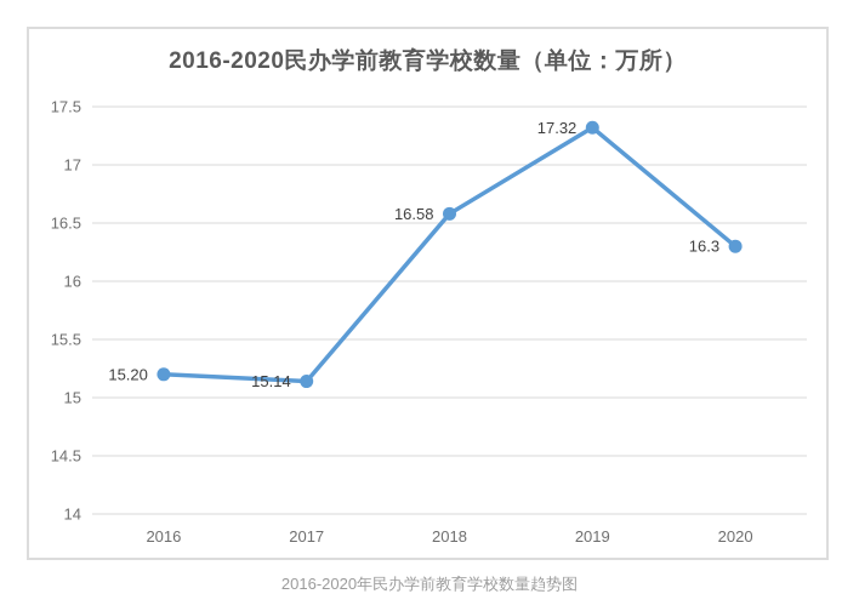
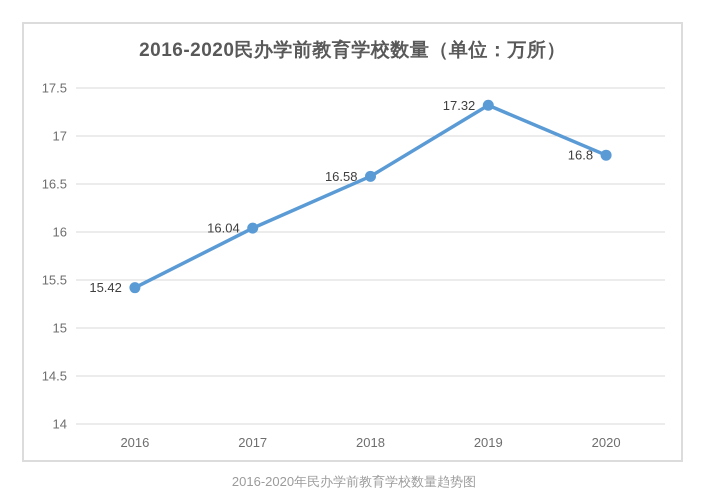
2016: 15.20 -> 15.42
2017: 15.14 -> 16.04
2020: 16.3 -> 16.8
